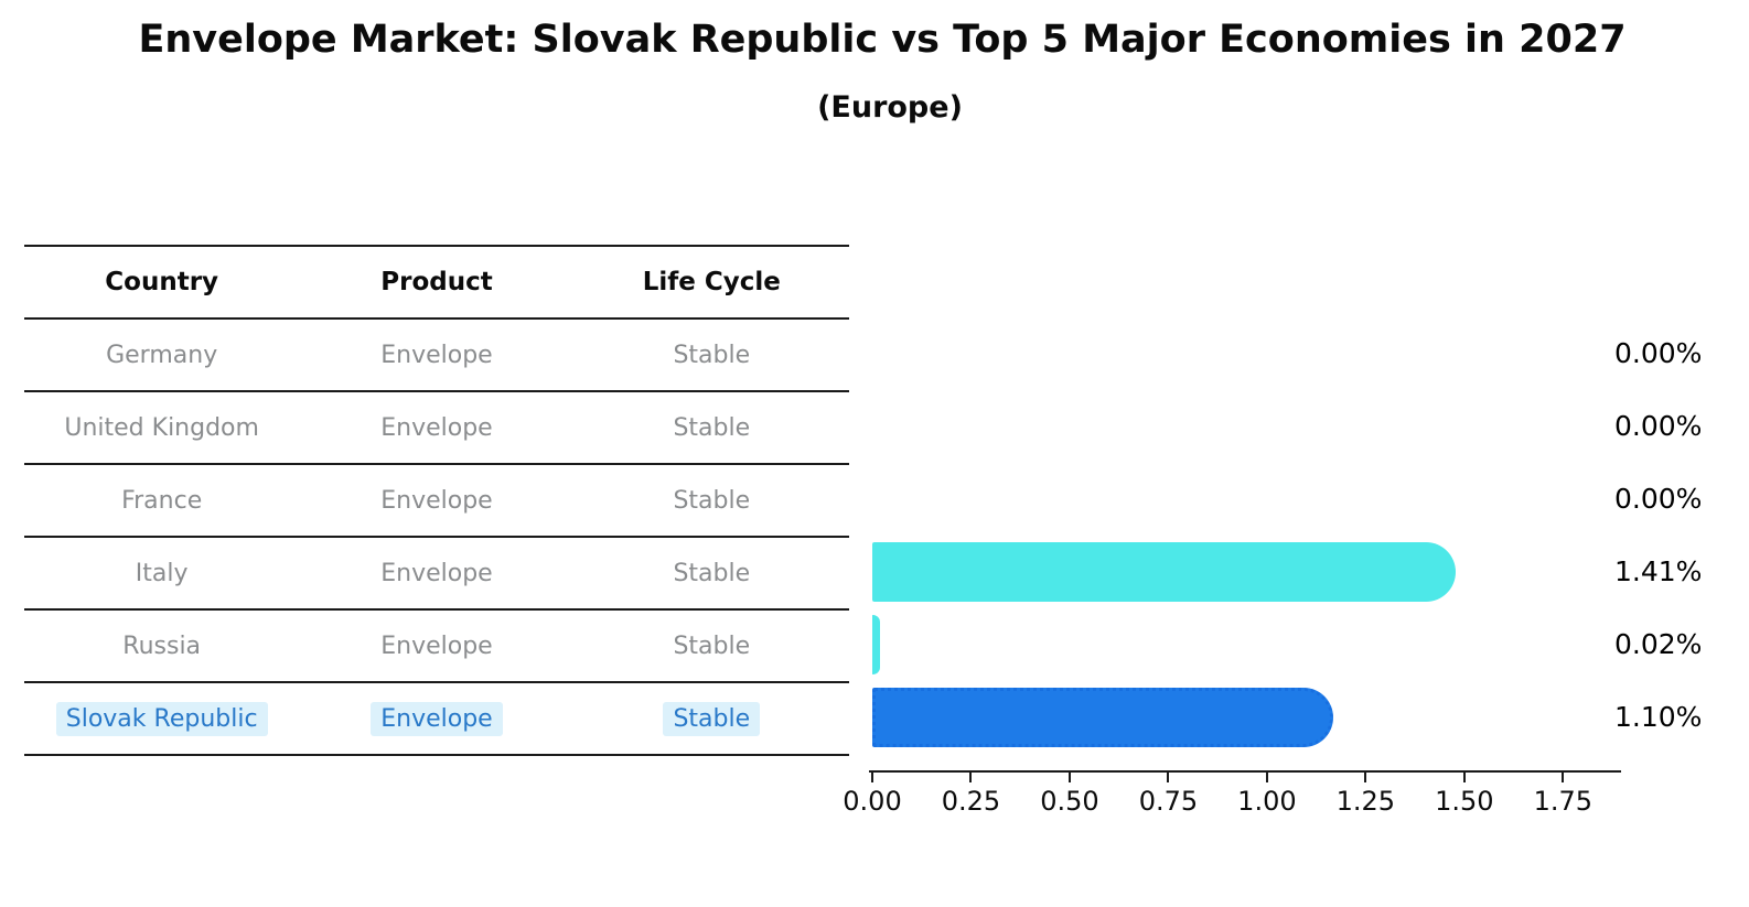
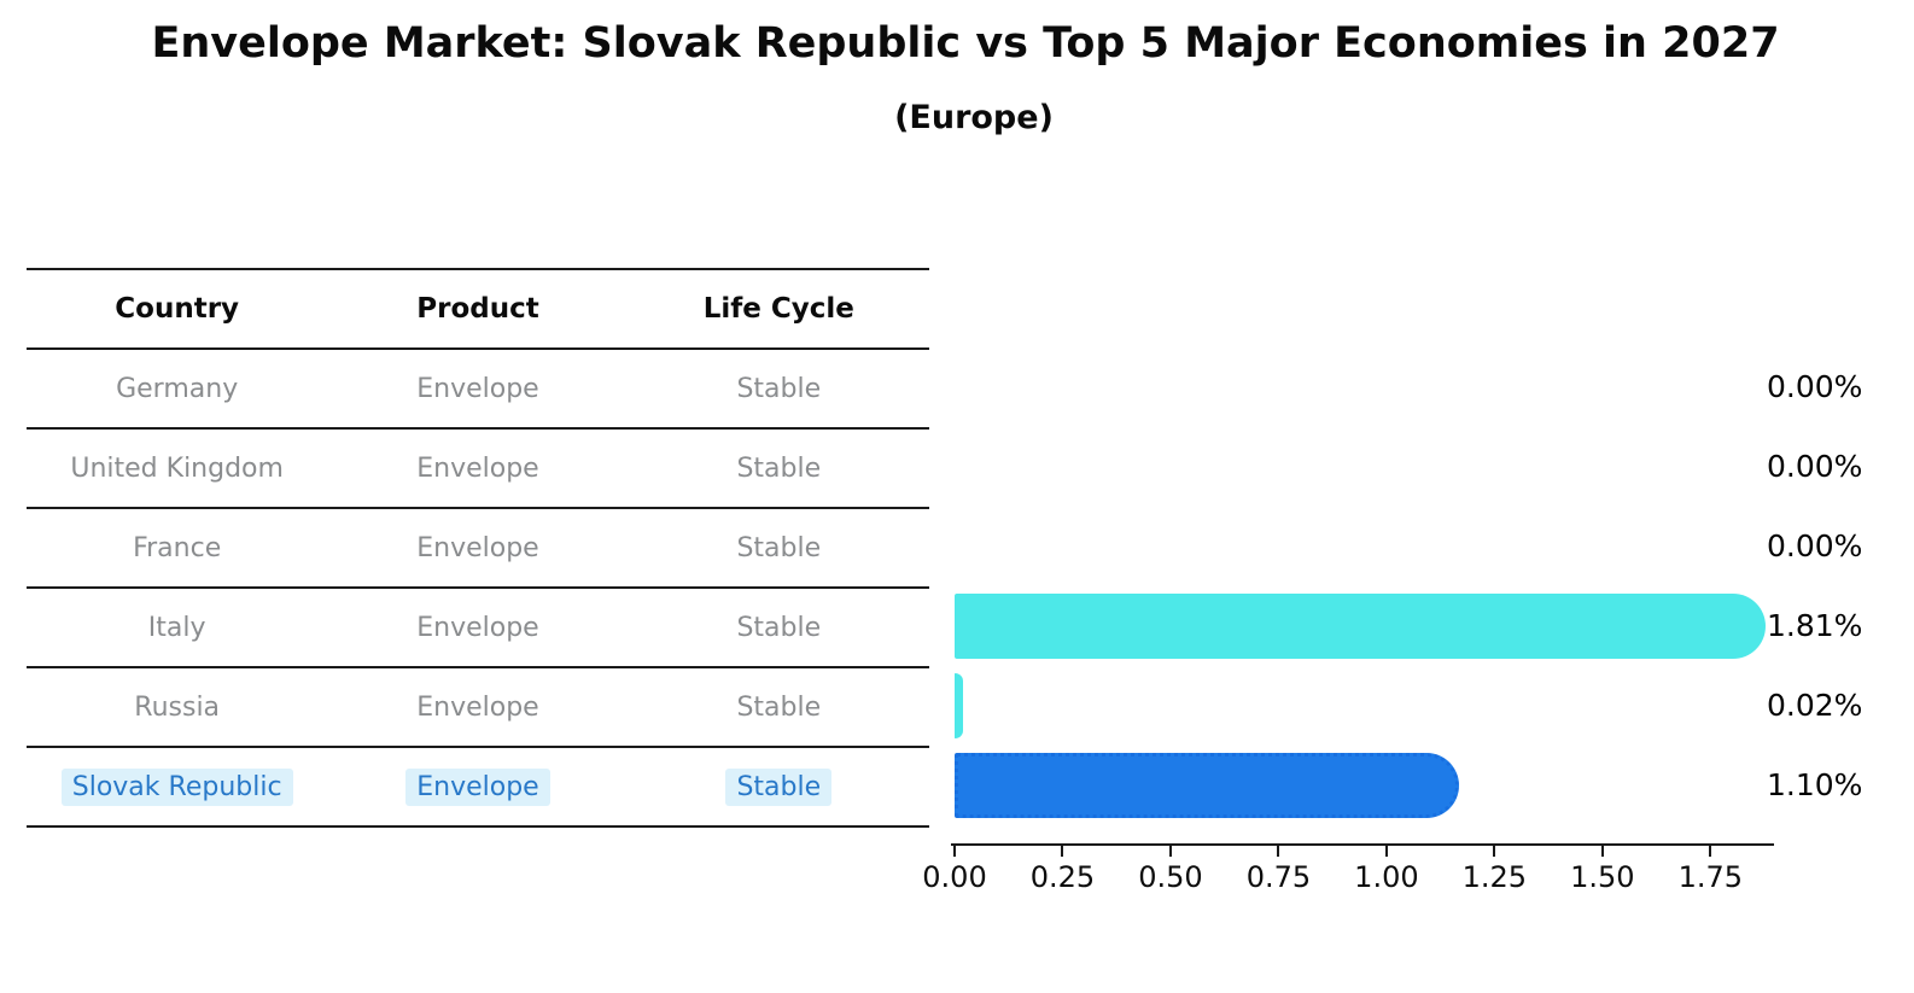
Italy: 1.41% -> 1.81%
